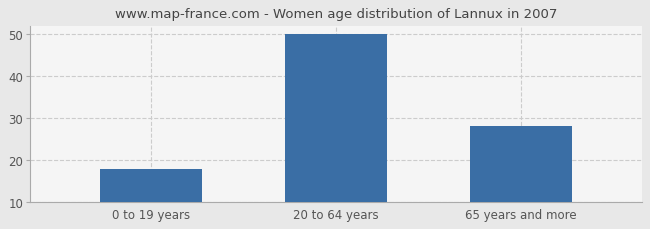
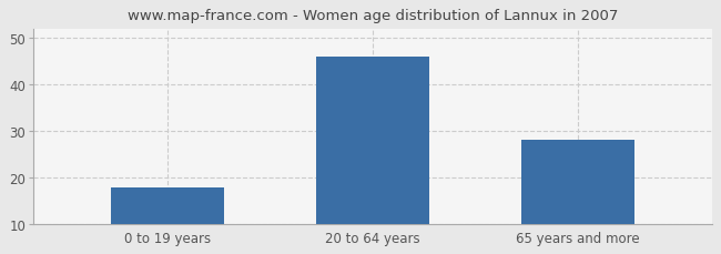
20 to 64 years: 50 -> 46
